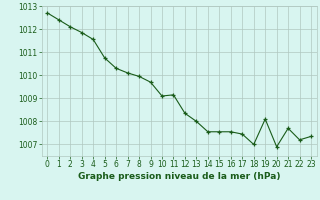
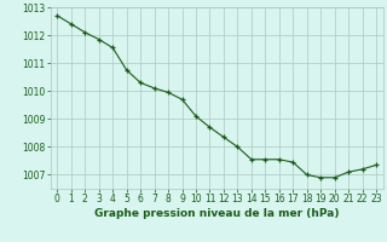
11: 1009.15 -> 1008.70
19: 1008.10 -> 1006.90
21: 1007.70 -> 1007.10
